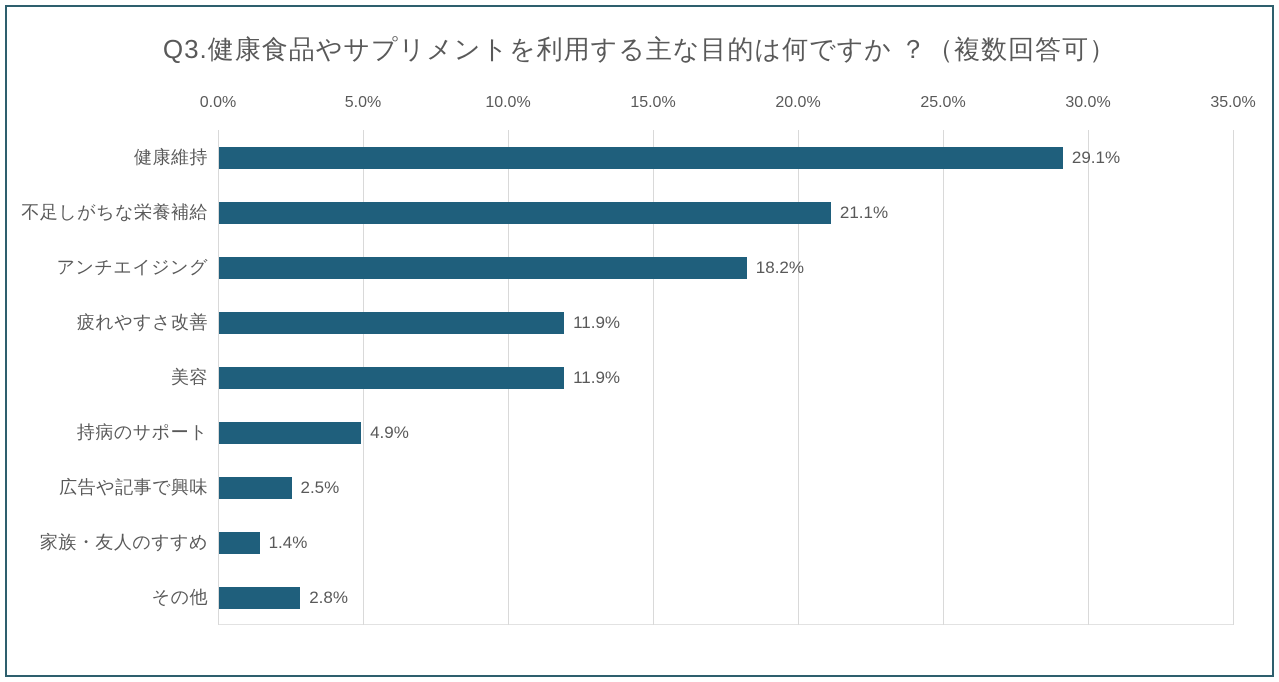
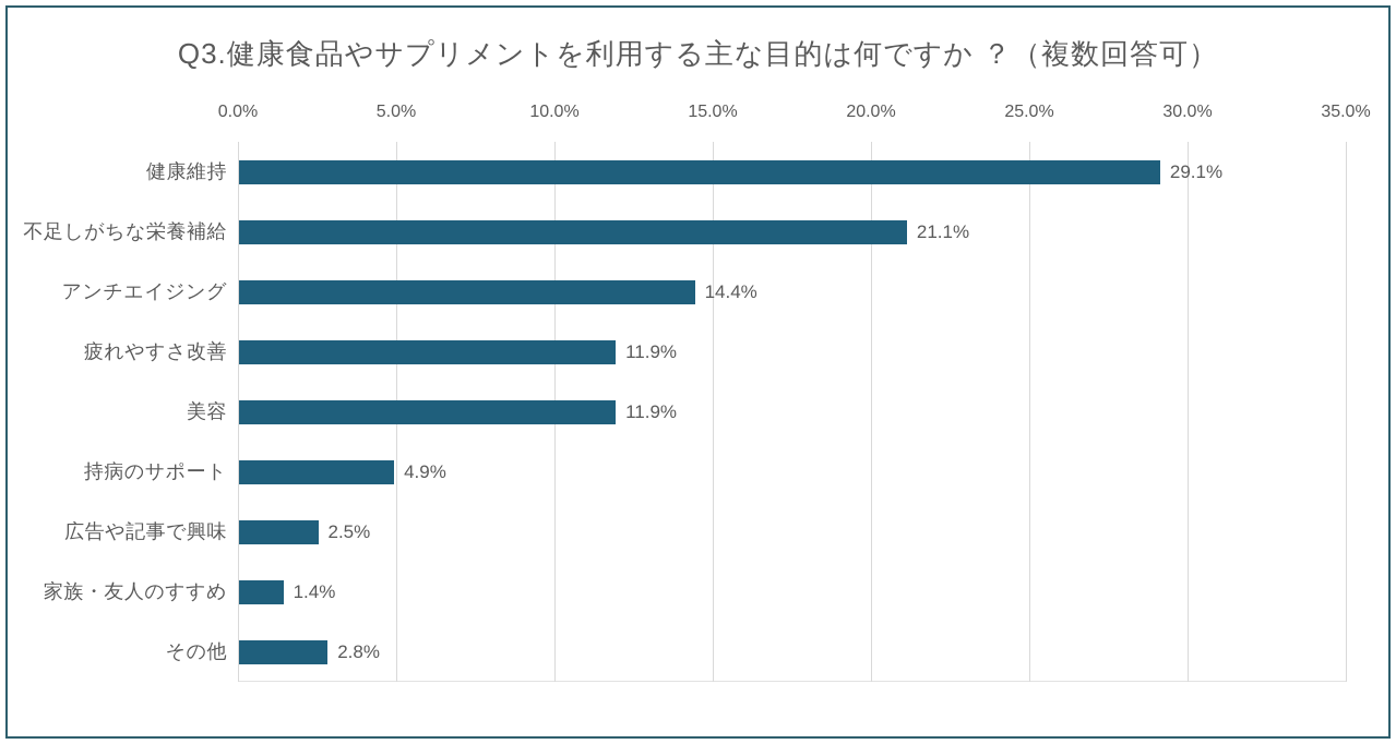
アンチエイジング: 18.2% -> 14.4%
